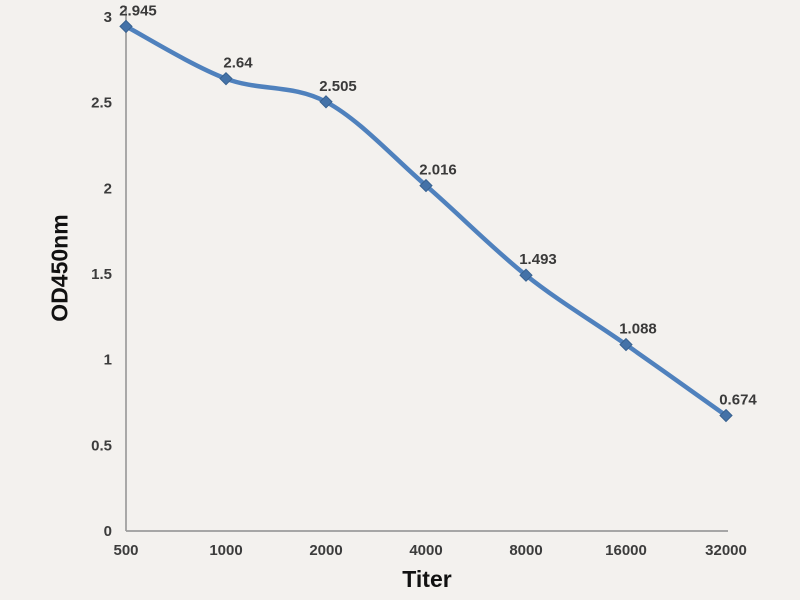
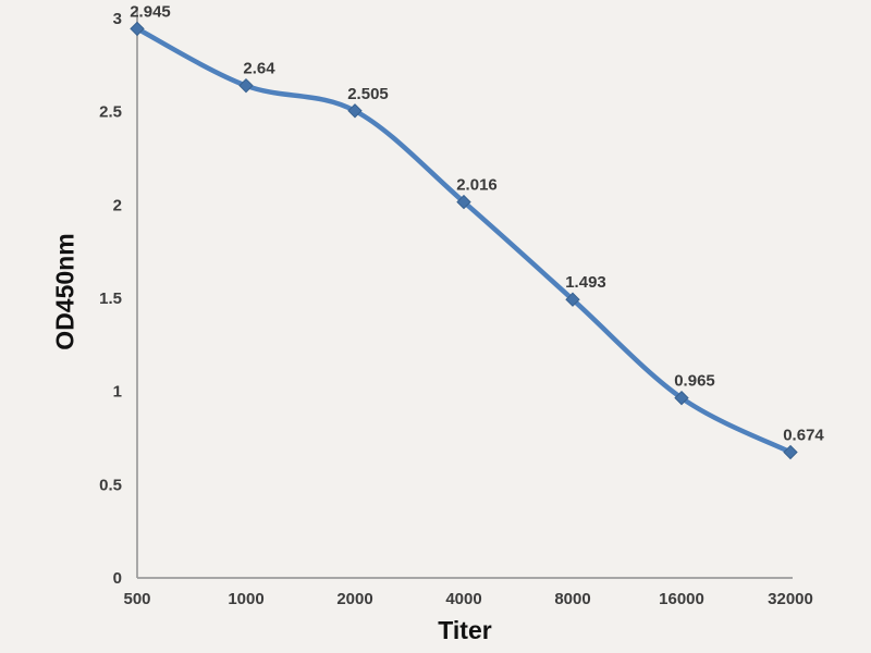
16000: 1.088 -> 0.965
